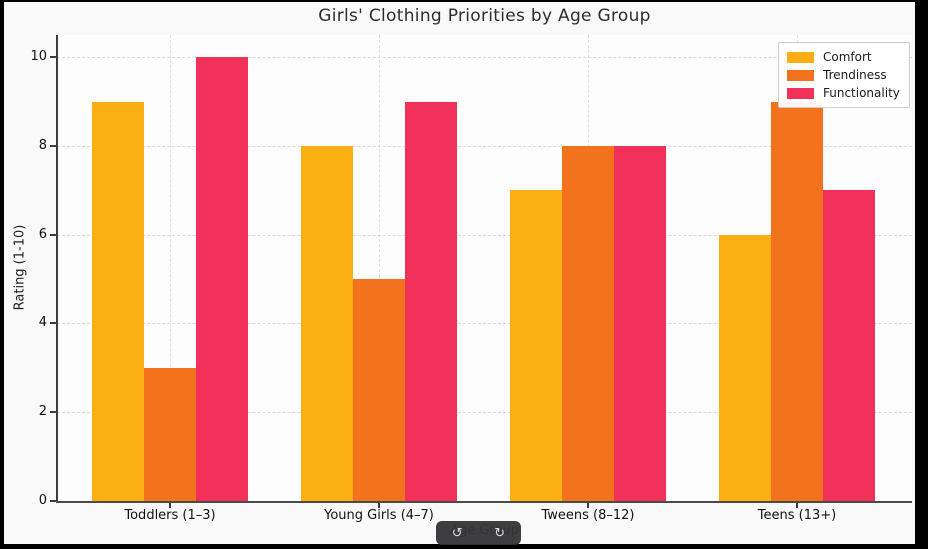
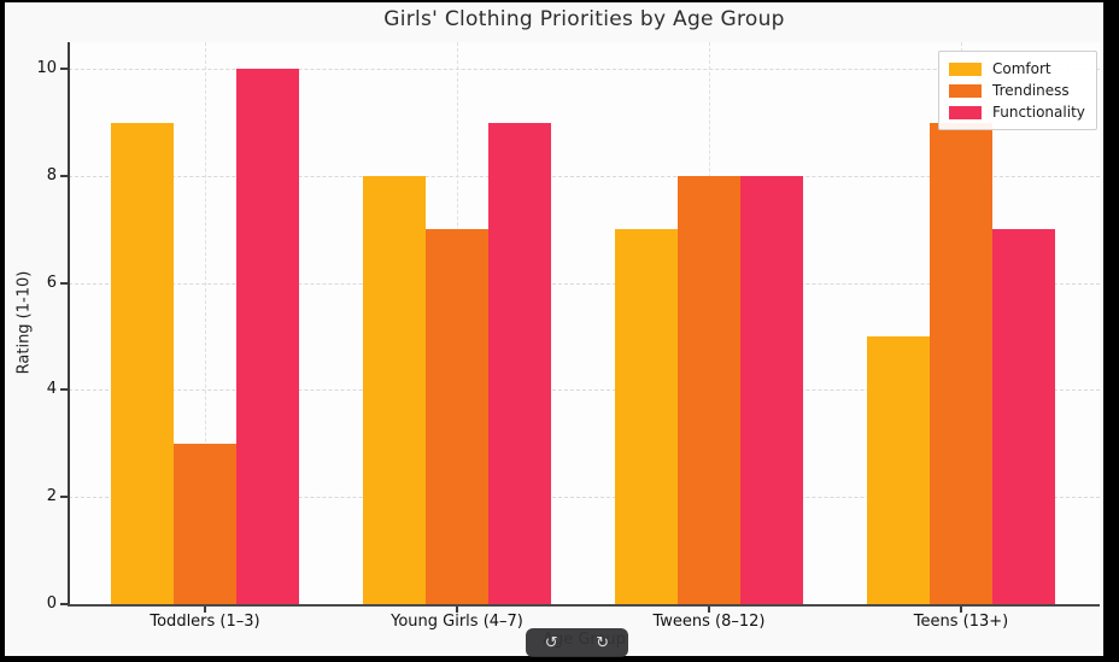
Trendiness/Young Girls (4–7): 5 -> 7
Comfort/Teens (13+): 6 -> 5
